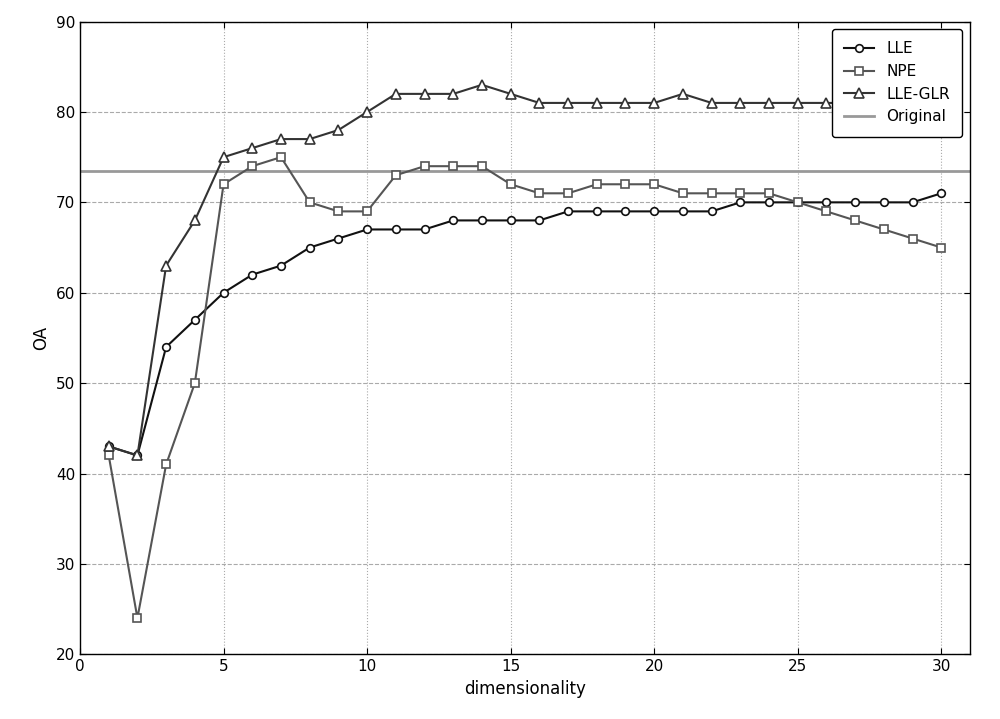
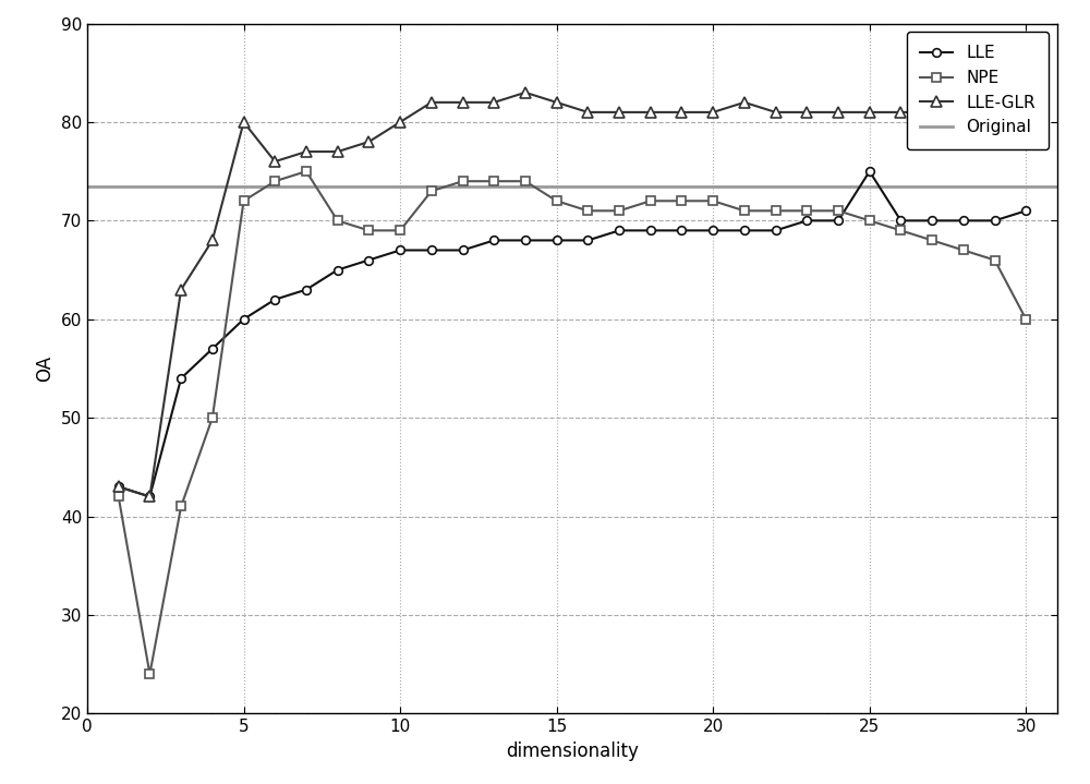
LLE-GLR/5: 75 -> 80
LLE/25: 70 -> 75
NPE/30: 65 -> 60
